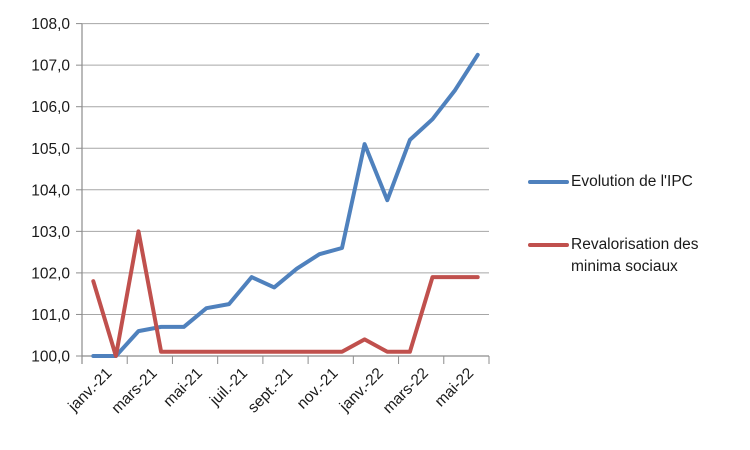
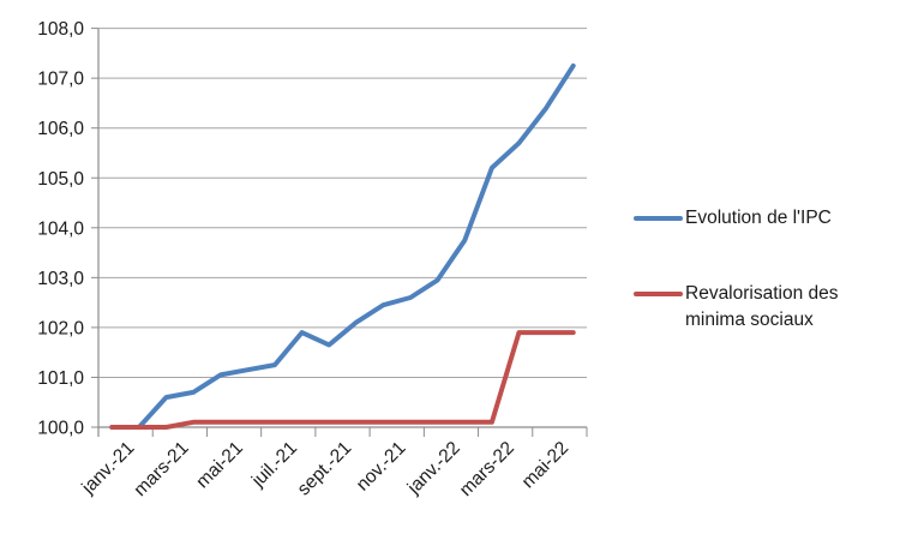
Revalorisation des minima sociaux/janv.-21: 101,8 -> 100,0
Revalorisation des minima sociaux/mars-21: 103,0 -> 100,0
Evolution de l'IPC/mai-21: 100,7 -> 101,0
Evolution de l'IPC/janv.-22: 105,1 -> 103,0
Revalorisation des minima sociaux/janv.-22: 100,4 -> 100,1
